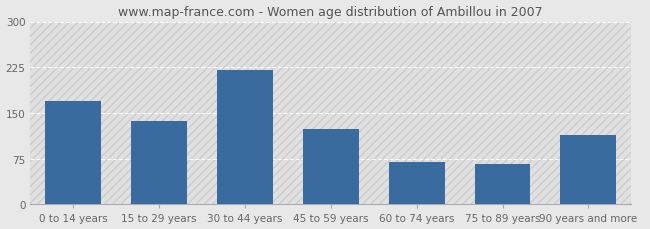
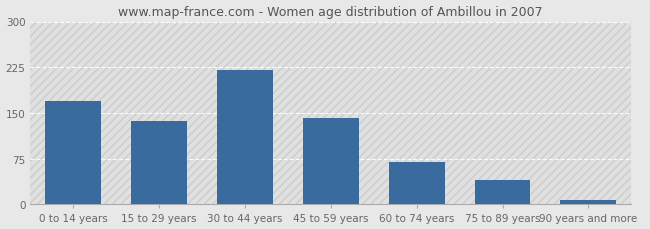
45 to 59 years: 124 -> 142
75 to 89 years: 66 -> 40
90 years and more: 114 -> 8
